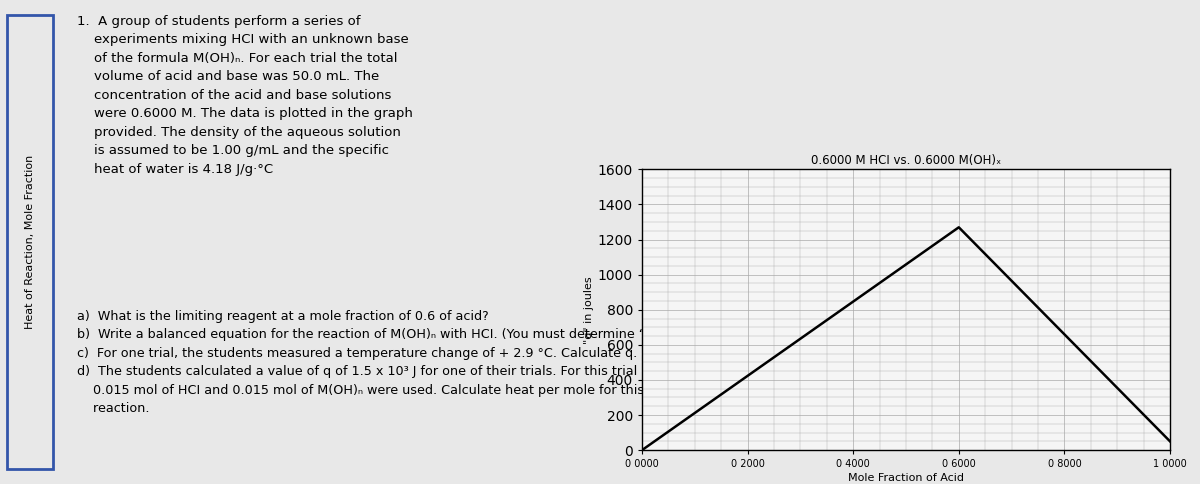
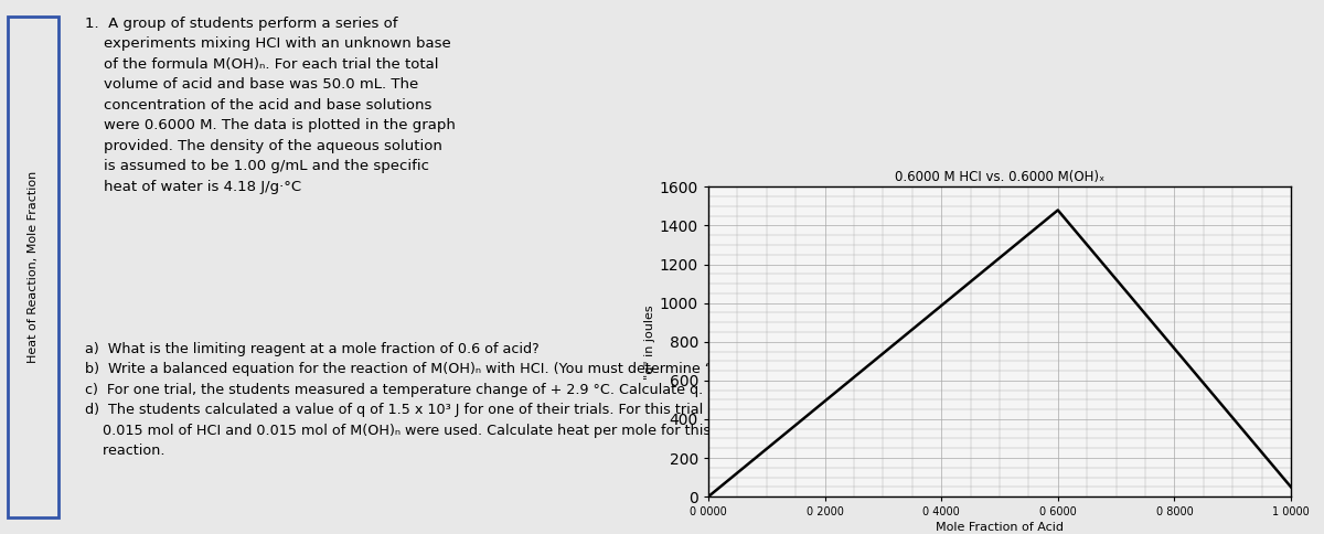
0 6000: 1270 -> 1480
